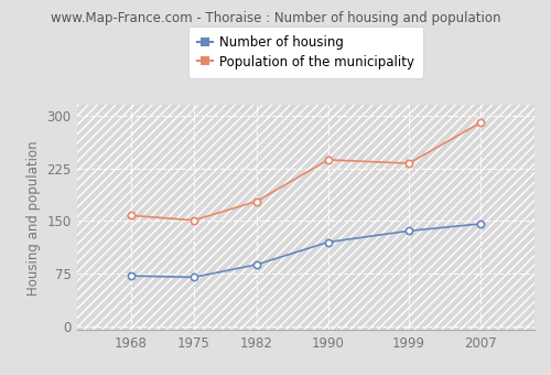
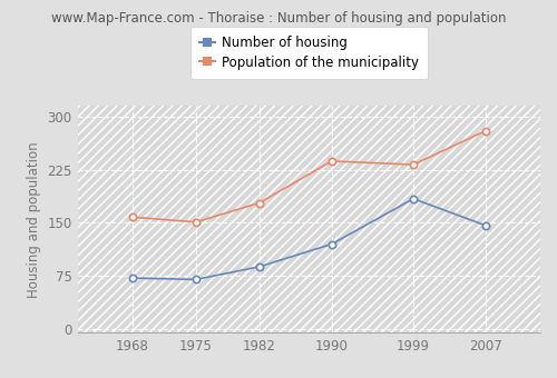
Number of housing/1999: 136 -> 184
Population of the municipality/2007: 290 -> 280
